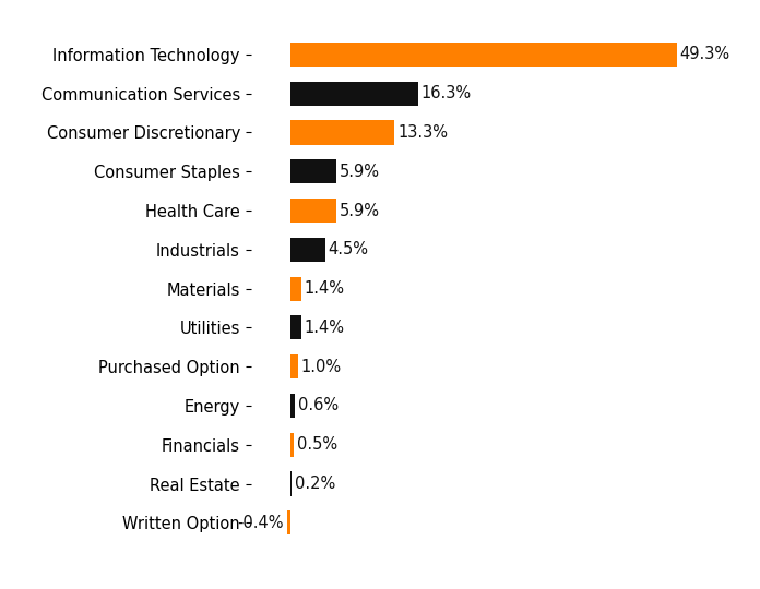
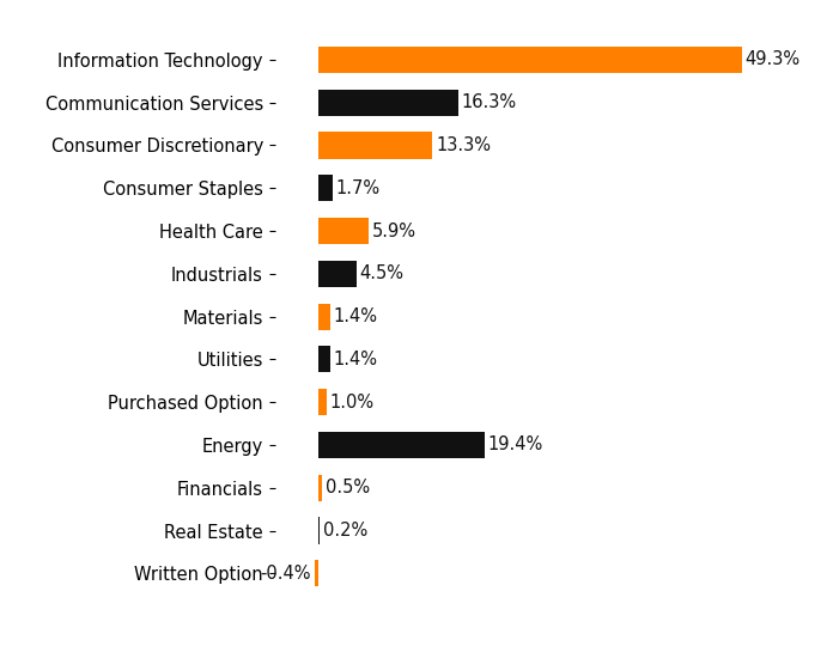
Consumer Staples: 5.9% -> 1.7%
Energy: 0.6% -> 19.4%
